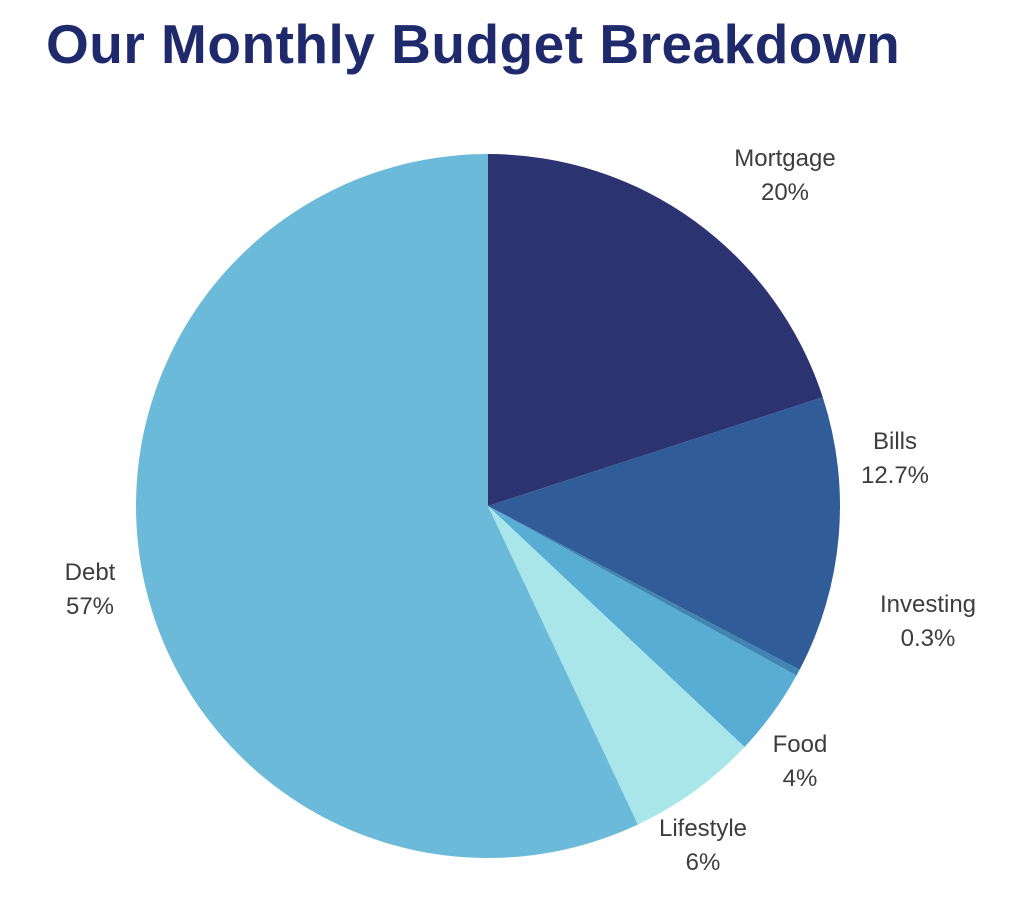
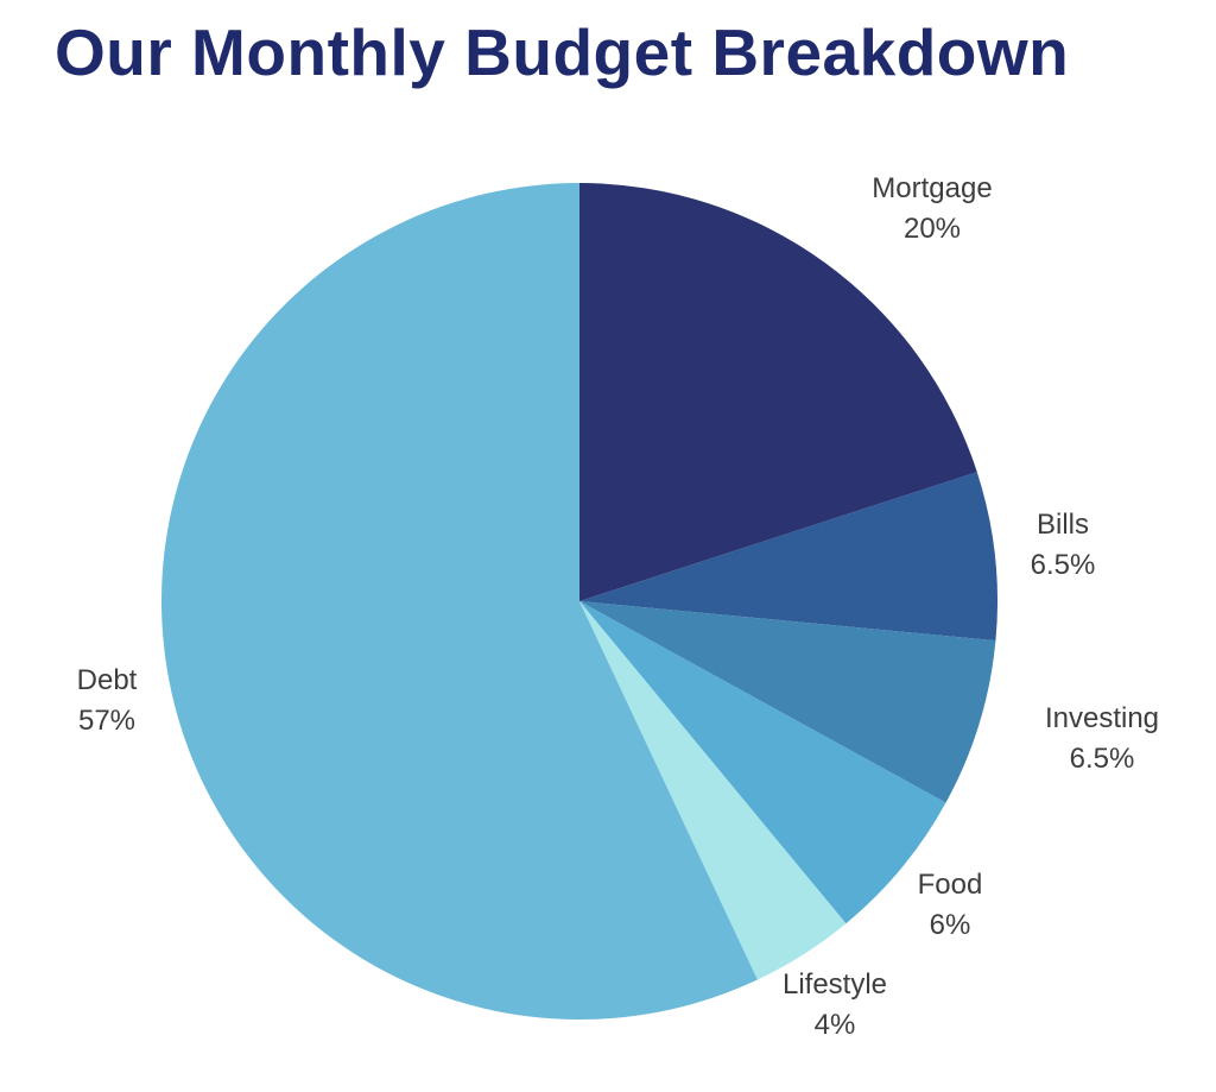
Bills: 12.7% -> 6.5%
Investing: 0.3% -> 6.5%
Food: 4% -> 6%
Lifestyle: 6% -> 4%
